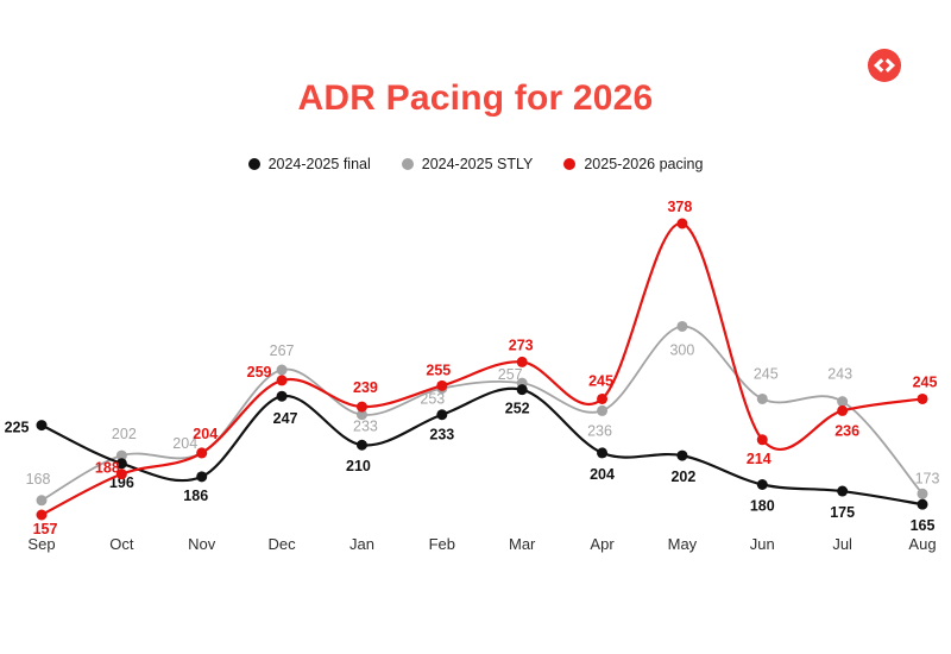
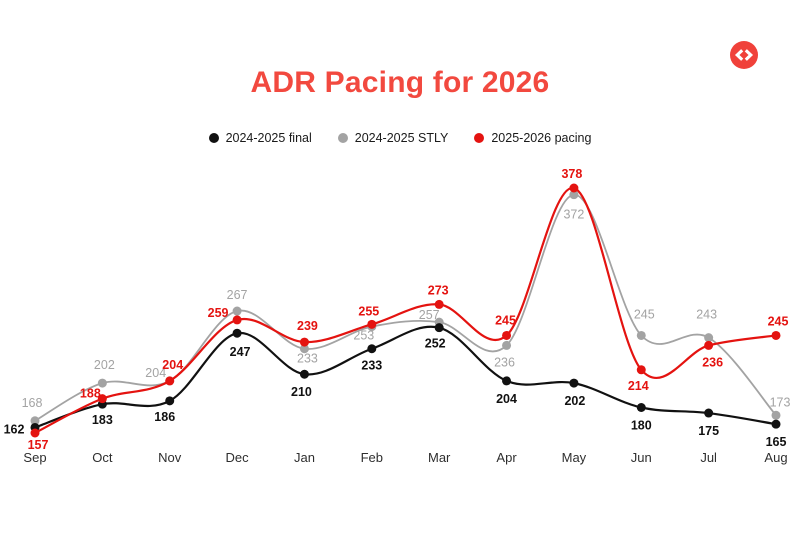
2024-2025 final/Sep: 225 -> 162
2024-2025 final/Oct: 196 -> 183
2024-2025 STLY/May: 300 -> 372
